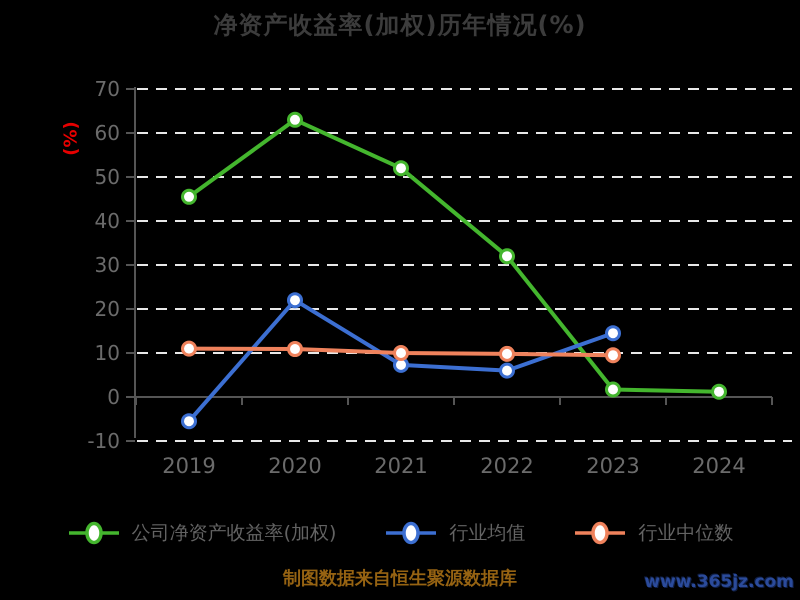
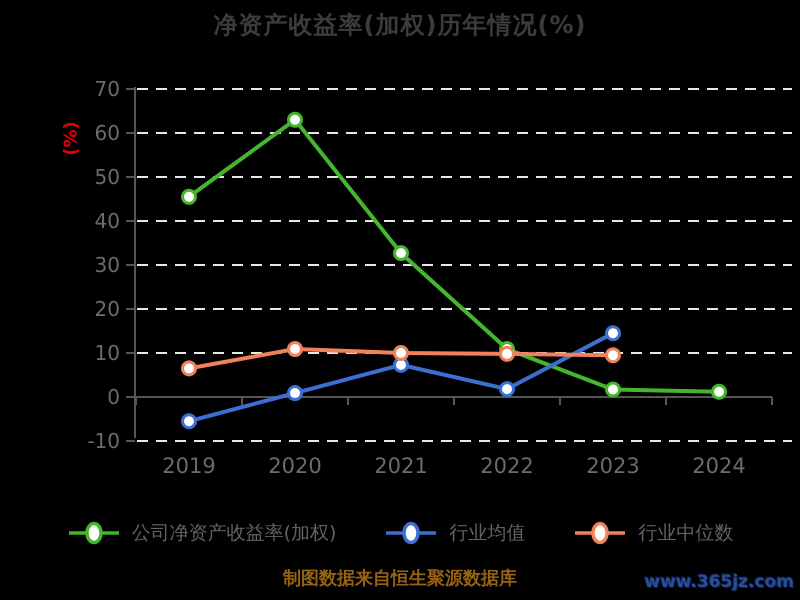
行业中位数/2019: 11 -> 6
行业均值/2020: 22 -> 1
公司净资产收益率(加权)/2021: 52 -> 33
公司净资产收益率(加权)/2022: 32 -> 11
行业均值/2022: 6 -> 2
